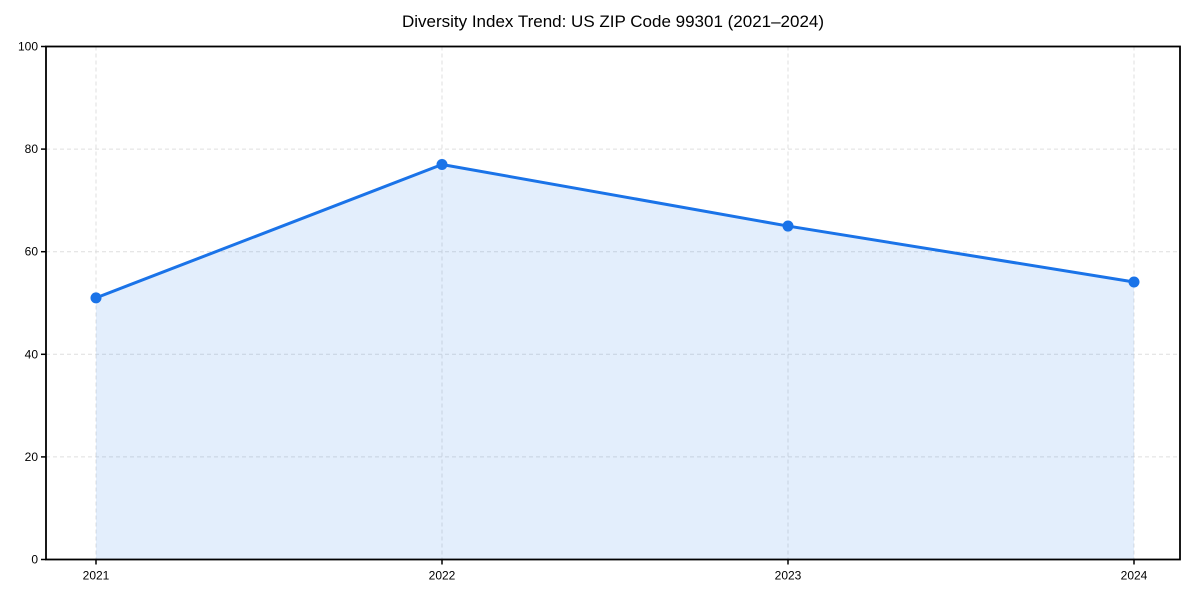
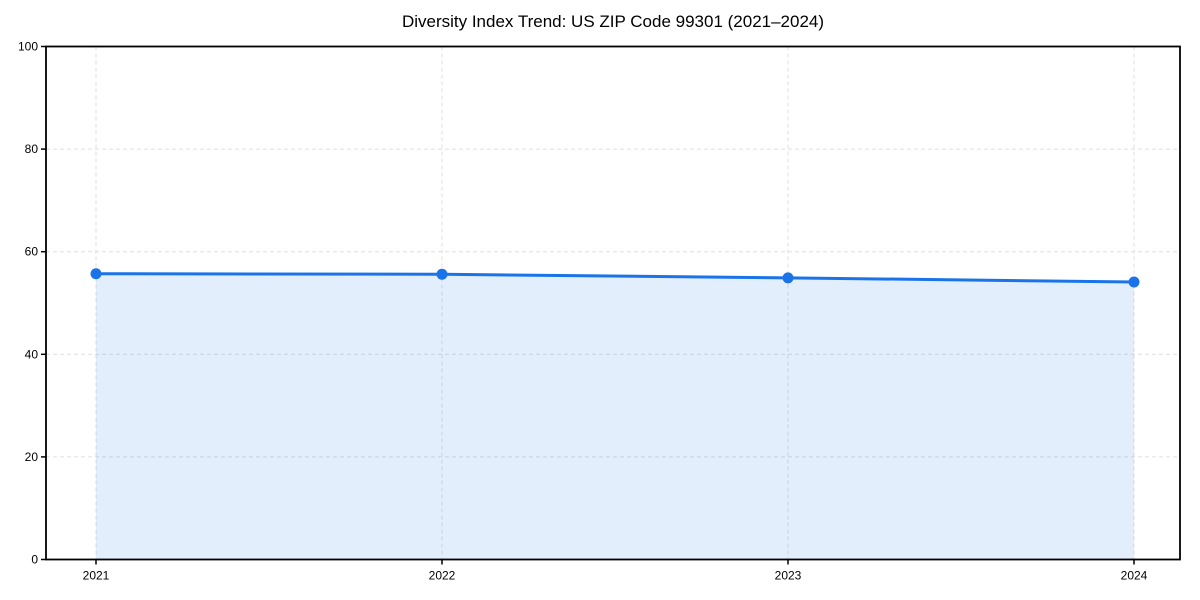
2021: 51 -> 56
2022: 77 -> 56
2023: 65 -> 55
